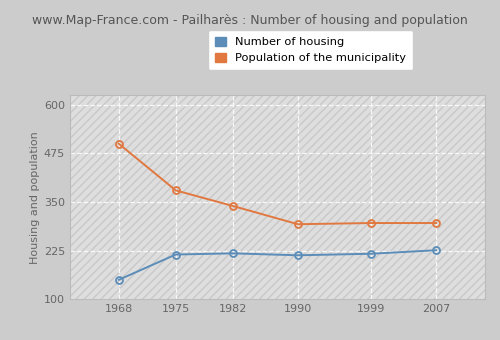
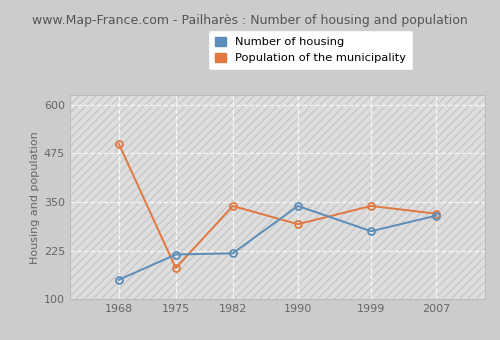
Population of the municipality/1975: 380 -> 180
Number of housing/1990: 213 -> 340
Number of housing/1999: 217 -> 275
Population of the municipality/1999: 296 -> 340
Number of housing/2007: 226 -> 315
Population of the municipality/2007: 296 -> 320
